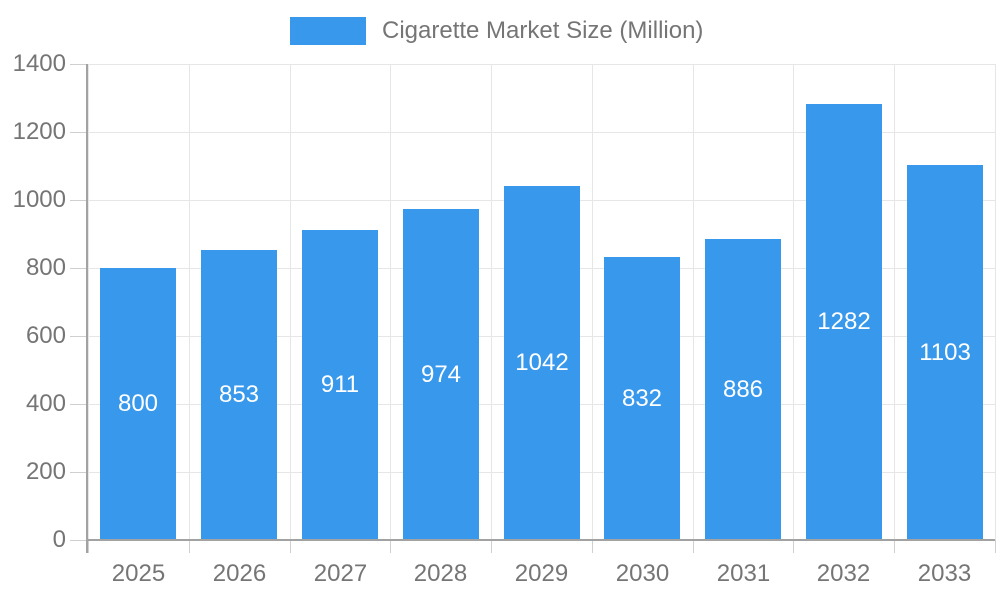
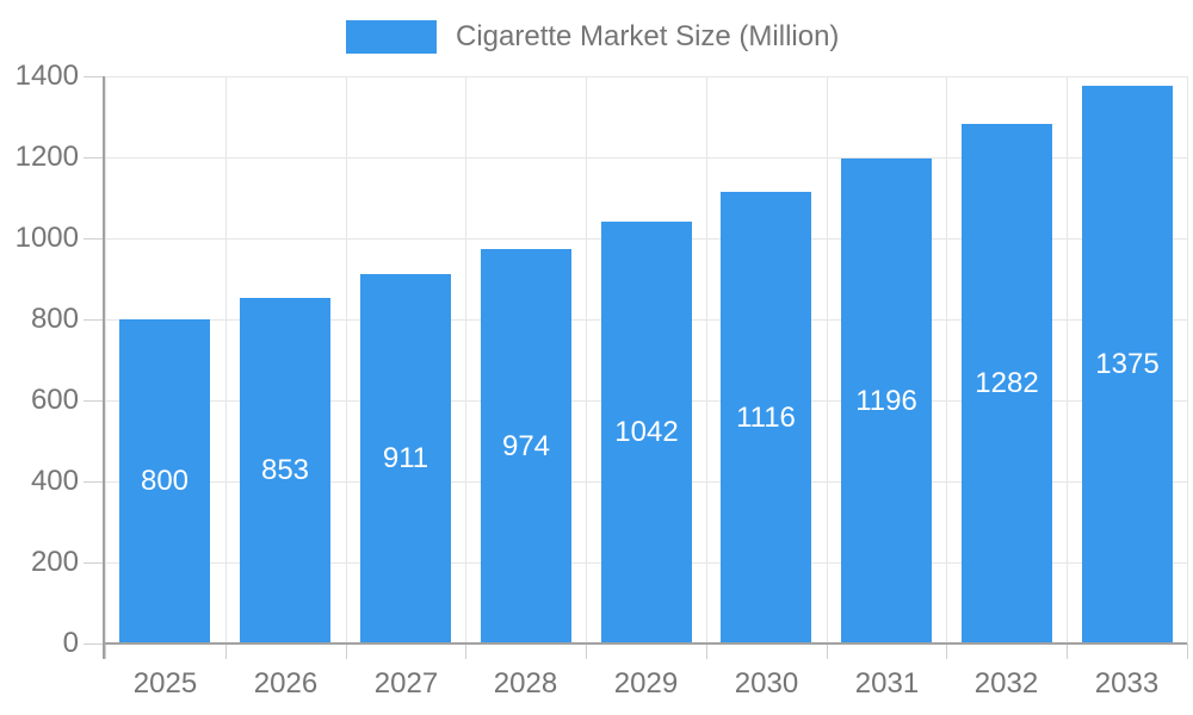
2030: 832 -> 1116
2031: 886 -> 1196
2033: 1103 -> 1375
